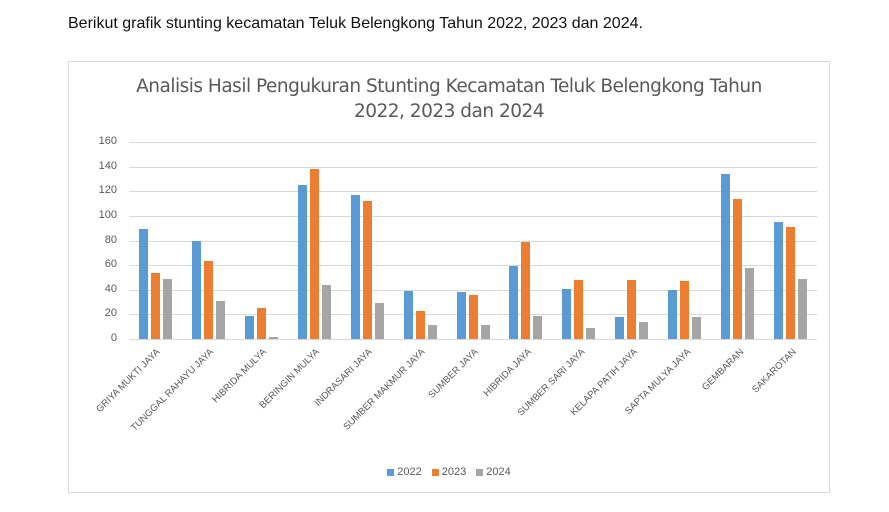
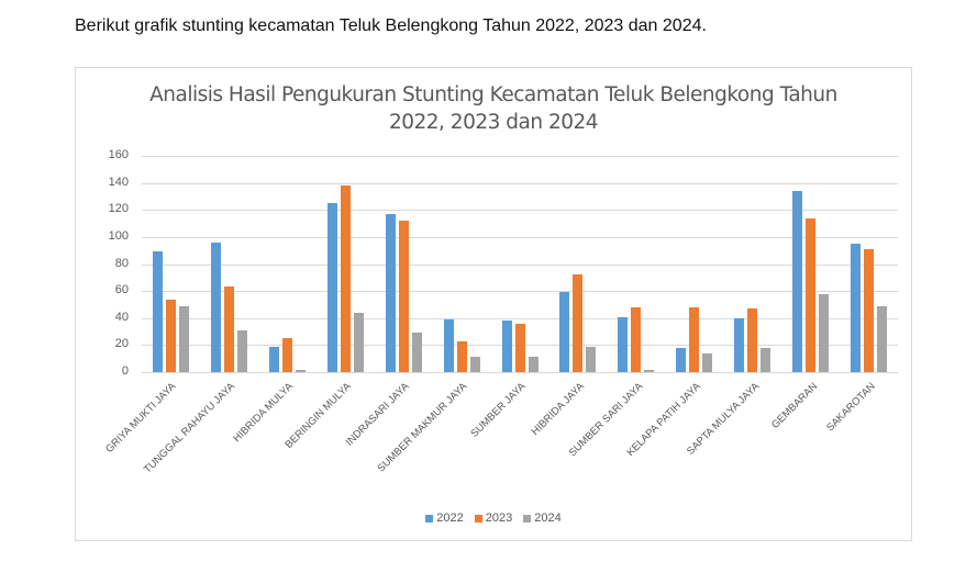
2022/TUNGGAL RAHAYU JAYA: 80 -> 96
2023/HIBRIDA JAYA: 79 -> 72
2024/SUMBER SARI JAYA: 9 -> 2
